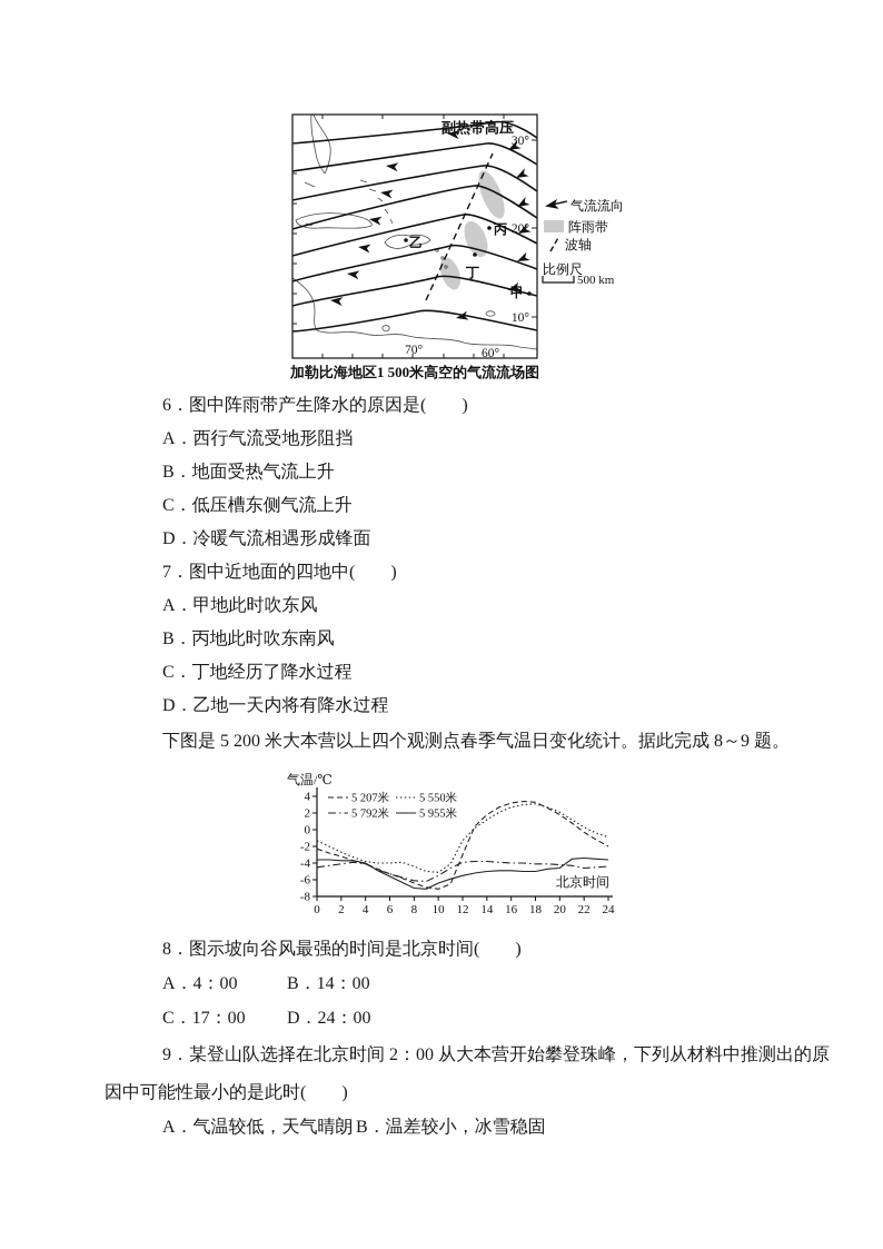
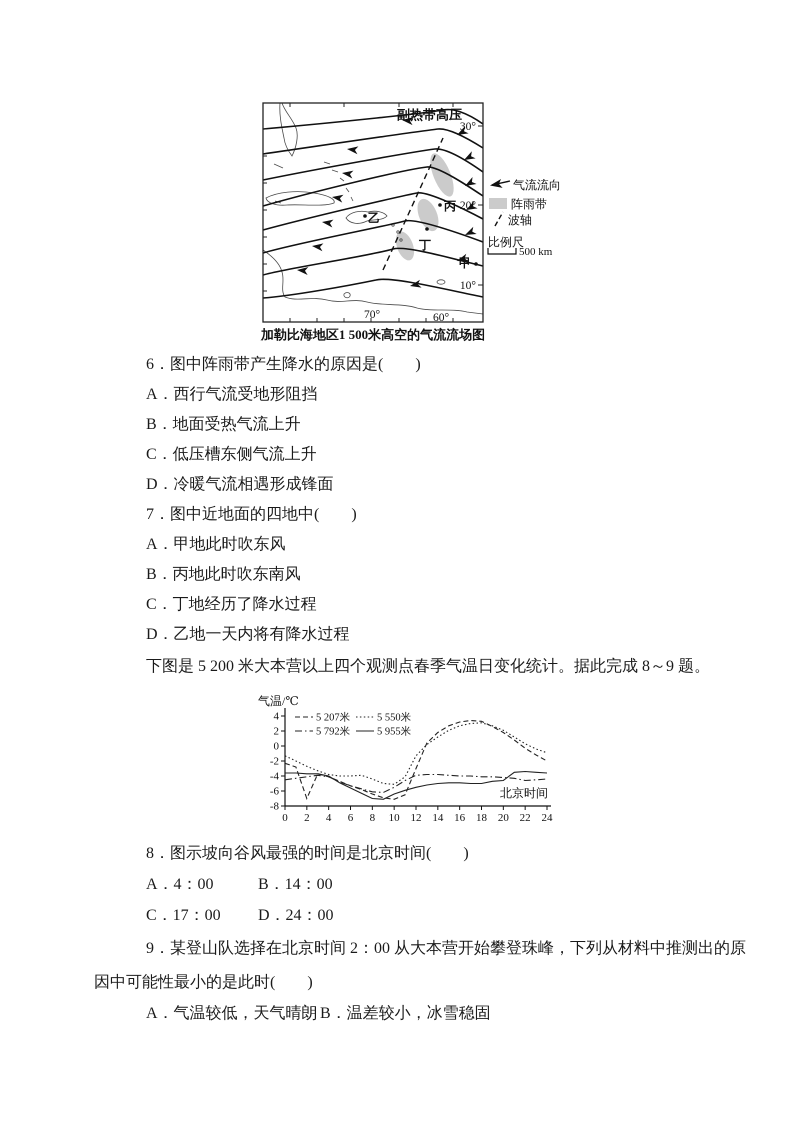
5 207米/2: -3 -> -7
